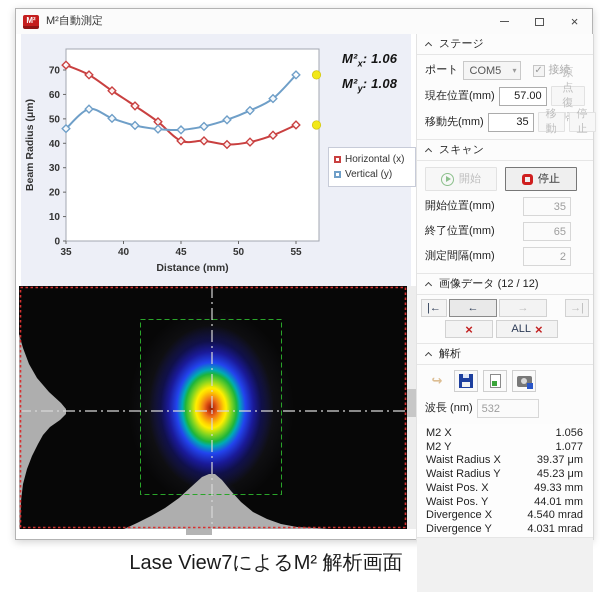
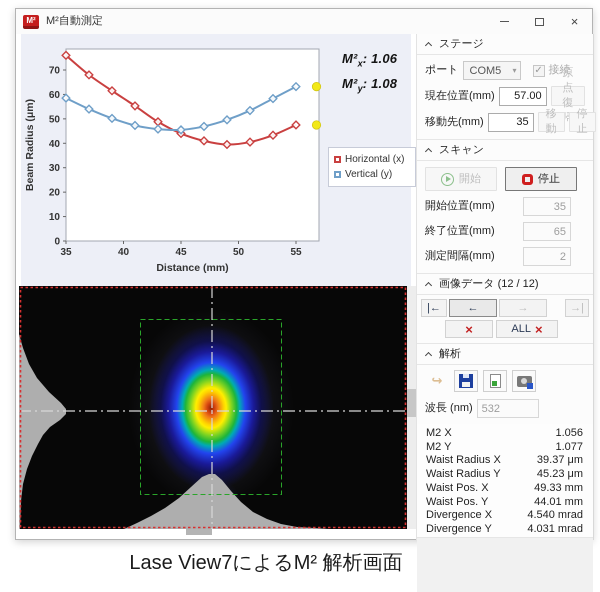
Horizontal (x)/35: 72 -> 76
Vertical (y)/35: 46 -> 58
Horizontal (x)/45: 41 -> 44
Vertical (y)/55: 68 -> 63
